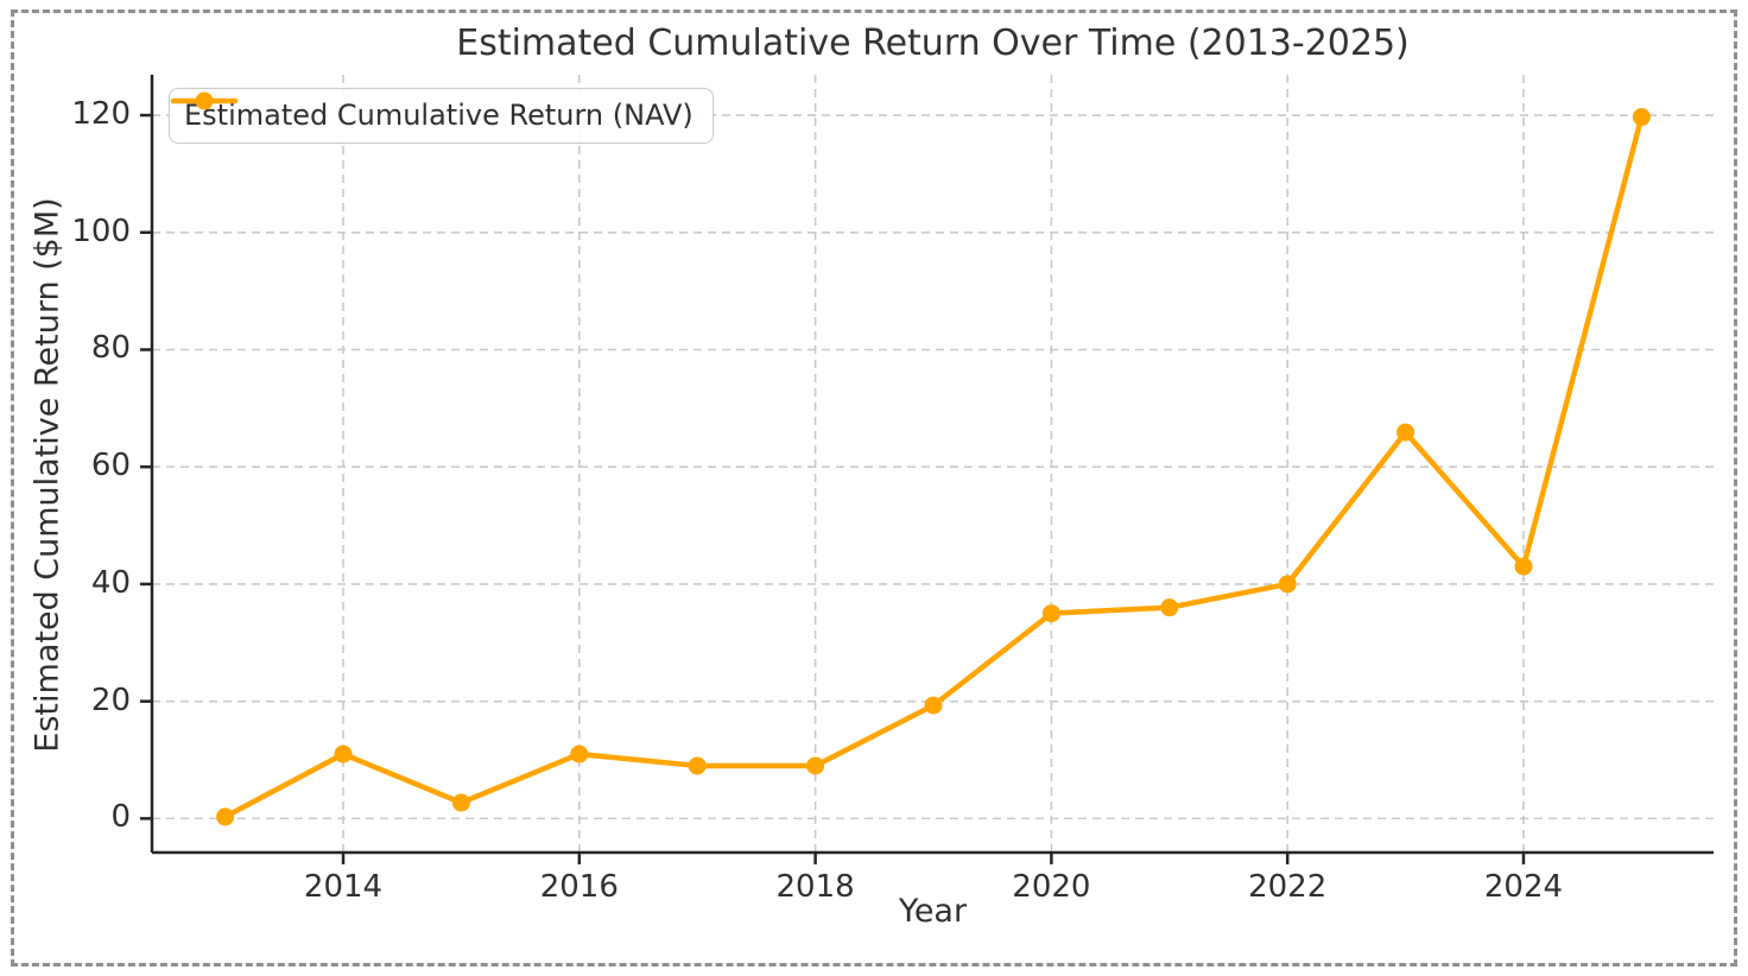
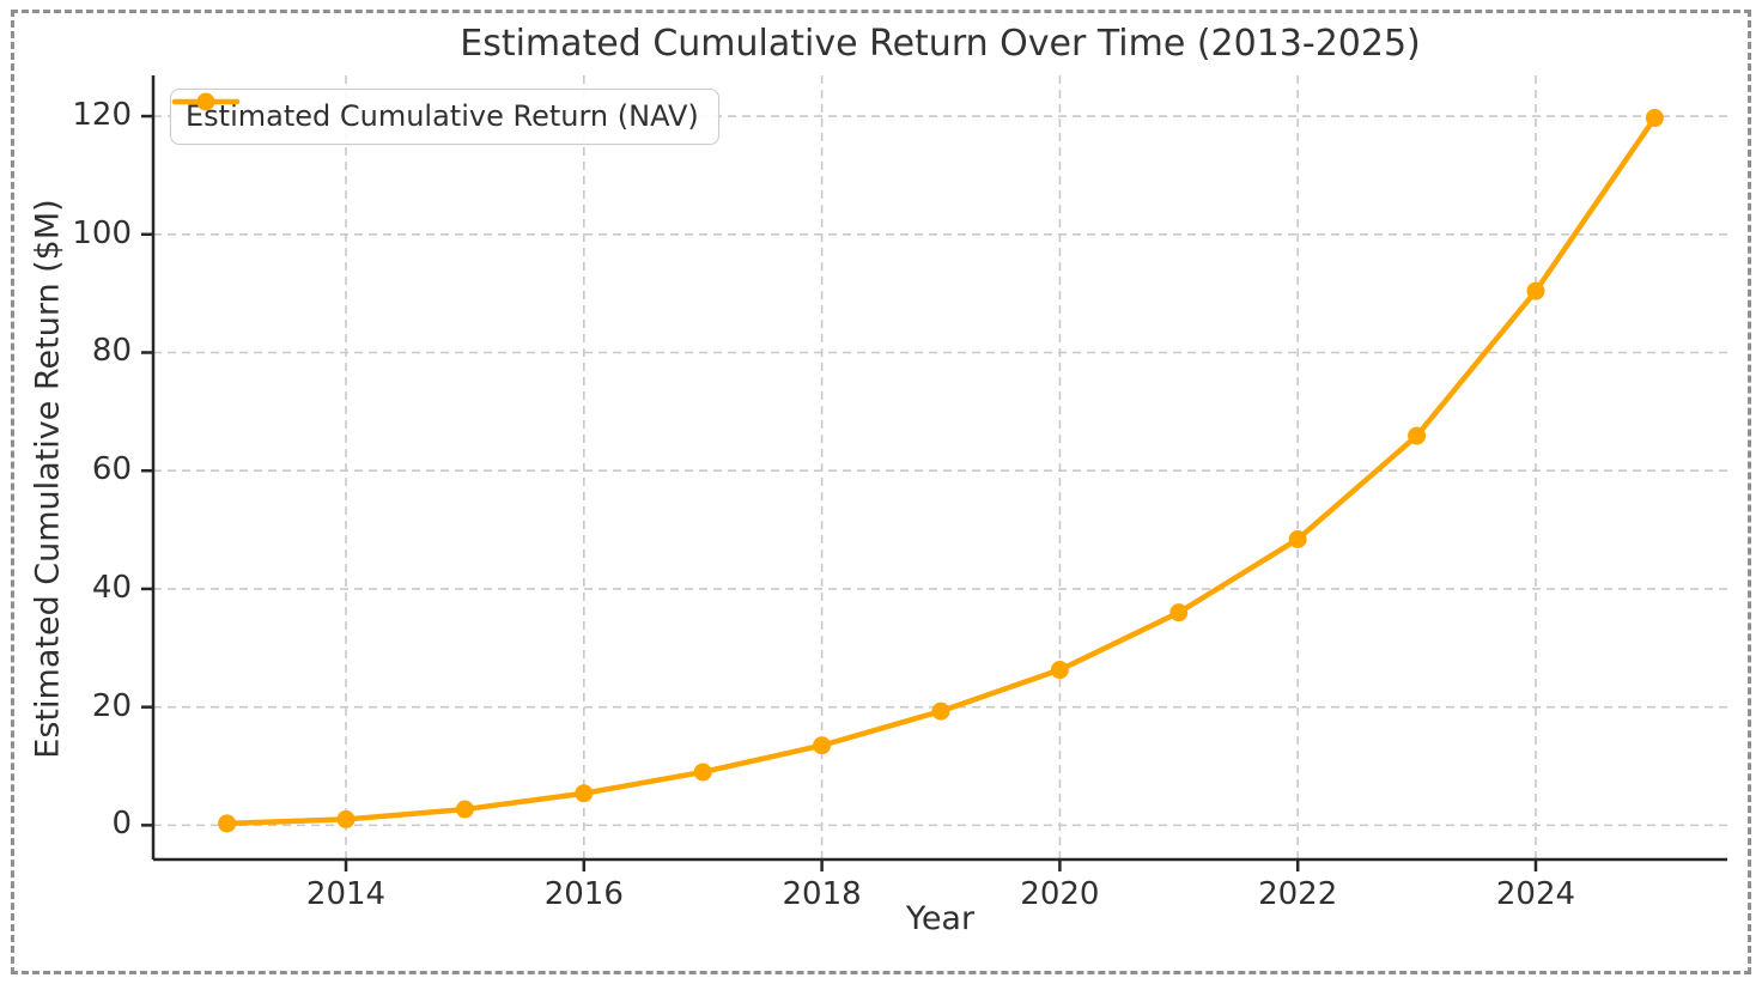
2014: 11 -> 1
2016: 11 -> 5
2018: 9 -> 14
2020: 35 -> 26
2022: 40 -> 48
2024: 43 -> 90
